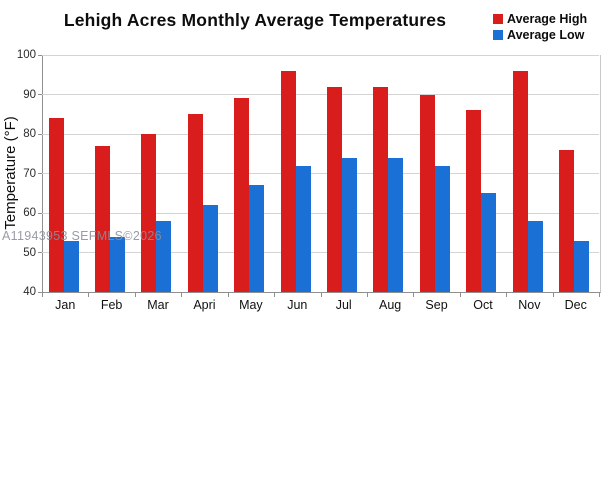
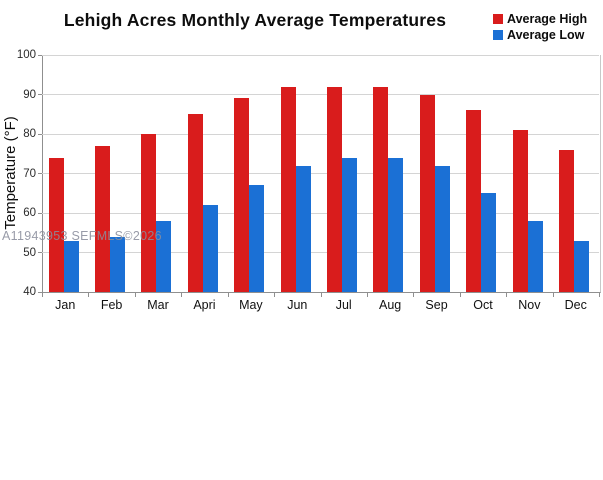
Average High/Jan: 84 -> 74
Average High/Jun: 96 -> 92
Average High/Nov: 96 -> 81
